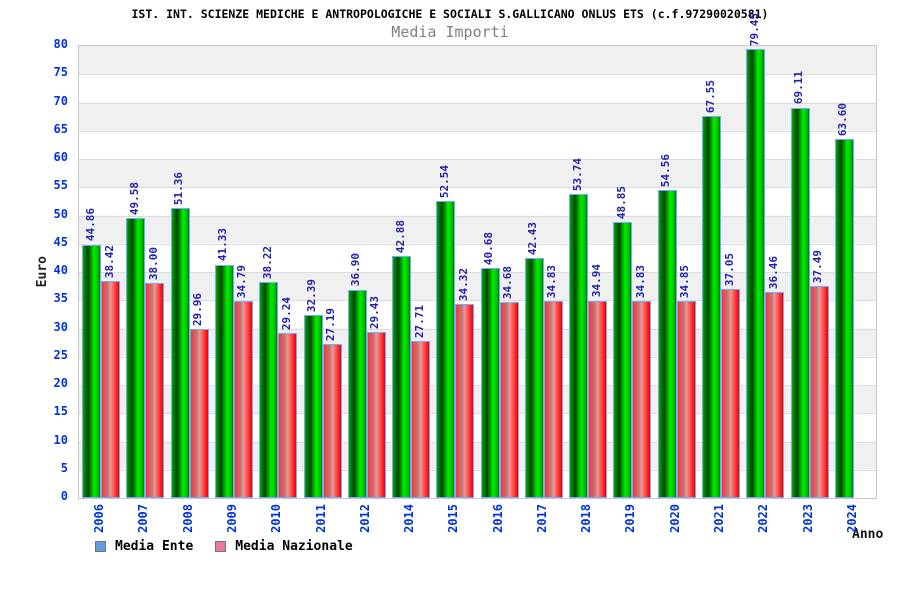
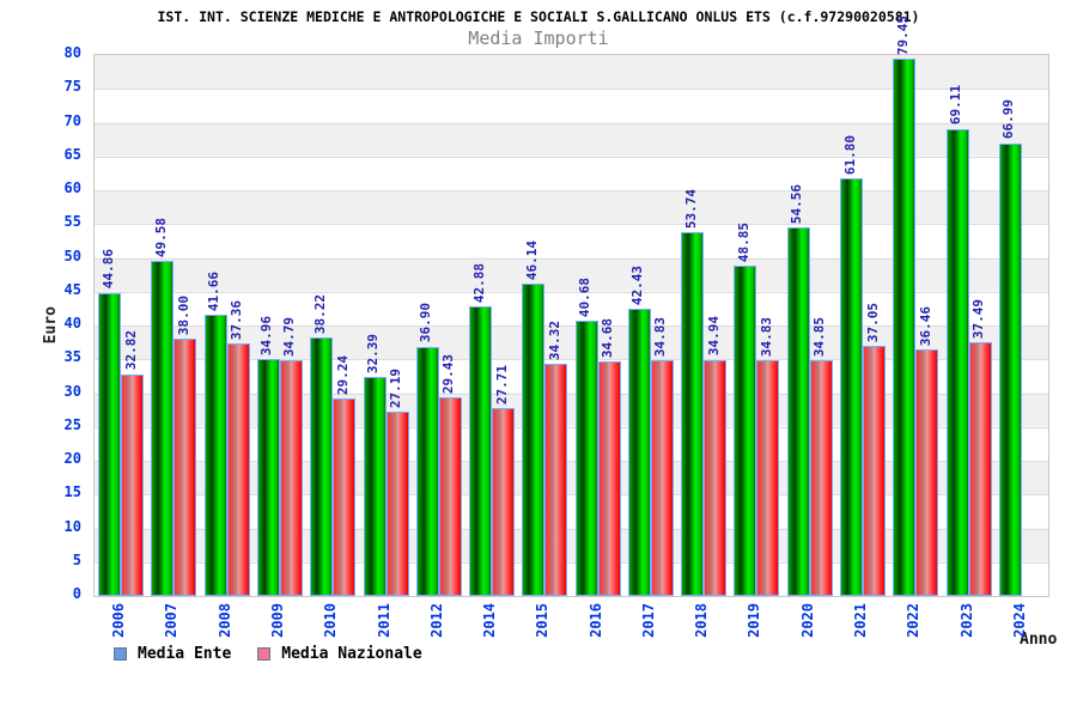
Media Nazionale/2006: 38.42 -> 32.82
Media Ente/2008: 51.36 -> 41.66
Media Nazionale/2008: 29.96 -> 37.36
Media Ente/2009: 41.33 -> 34.96
Media Ente/2015: 52.54 -> 46.14
Media Ente/2021: 67.55 -> 61.80
Media Ente/2024: 63.60 -> 66.99
